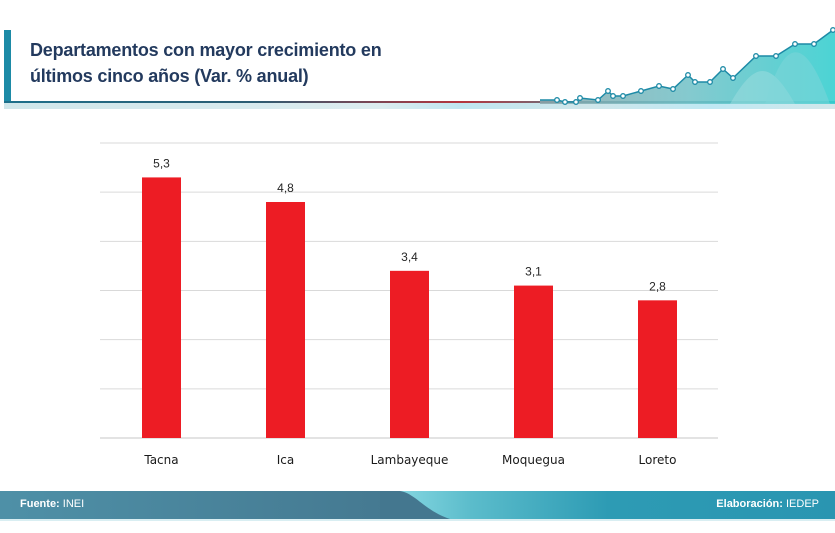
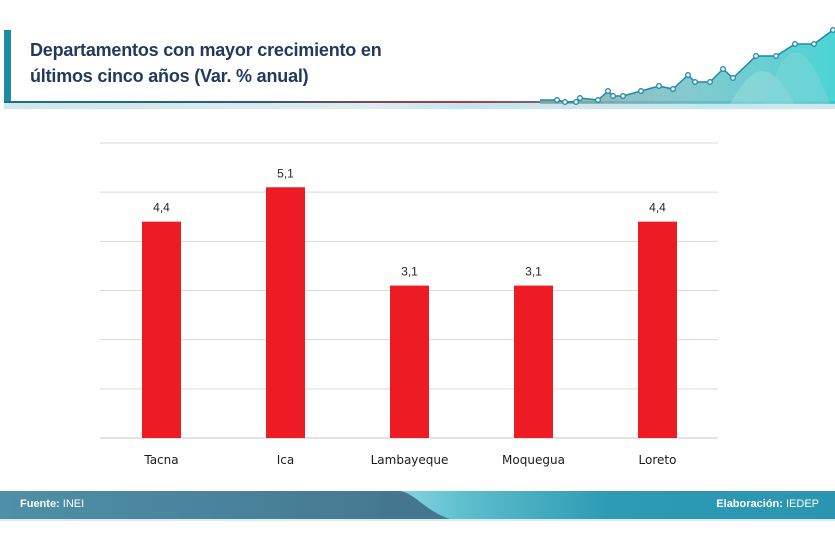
Tacna: 5,3 -> 4,4
Ica: 4,8 -> 5,1
Lambayeque: 3,4 -> 3,1
Loreto: 2,8 -> 4,4
